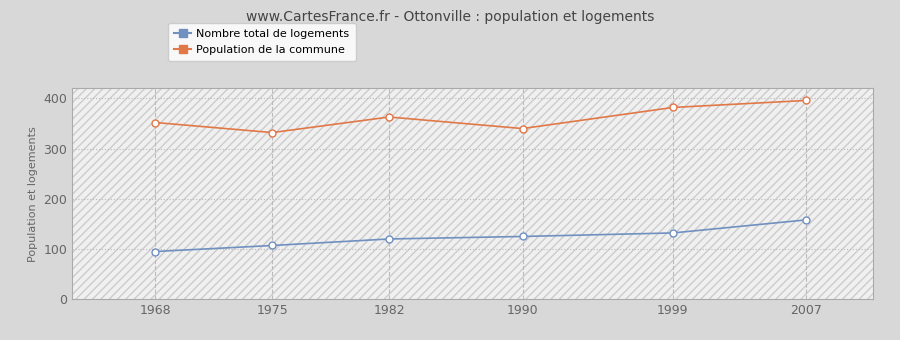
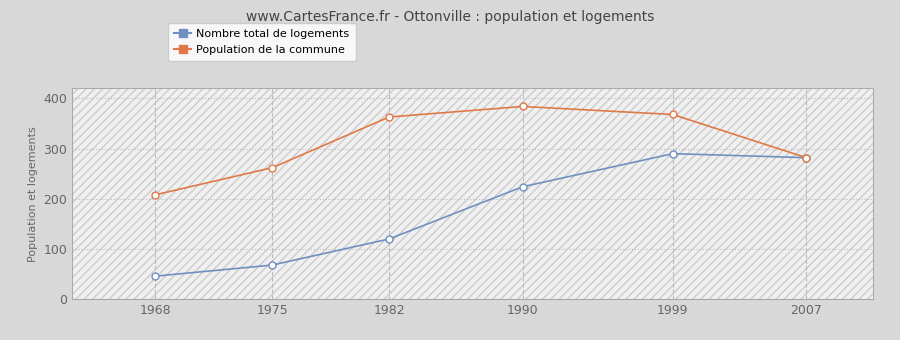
Nombre total de logements/1968: 95 -> 46
Population de la commune/1968: 352 -> 208
Nombre total de logements/1975: 107 -> 68
Population de la commune/1975: 332 -> 262
Nombre total de logements/1990: 125 -> 224
Population de la commune/1990: 340 -> 384
Nombre total de logements/1999: 132 -> 290
Population de la commune/1999: 382 -> 368
Nombre total de logements/2007: 158 -> 282
Population de la commune/2007: 396 -> 282
